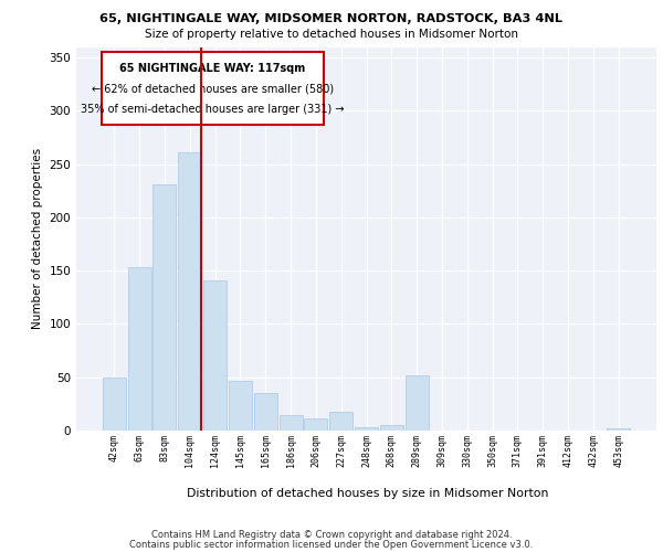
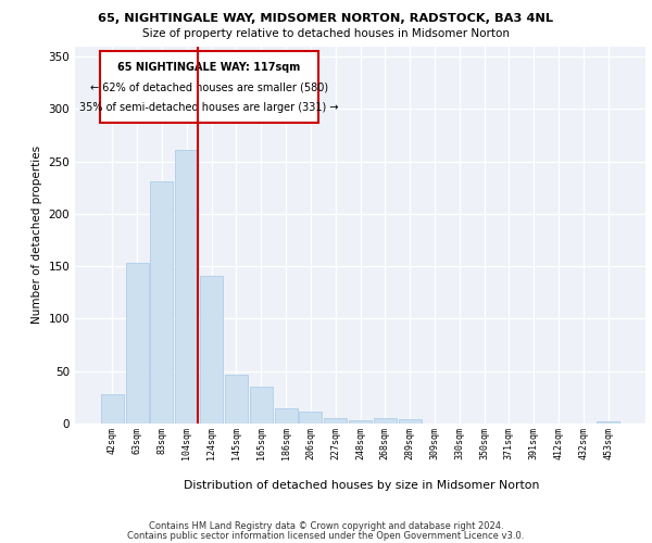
42sqm: 50 -> 28
227sqm: 18 -> 5
289sqm: 52 -> 4
